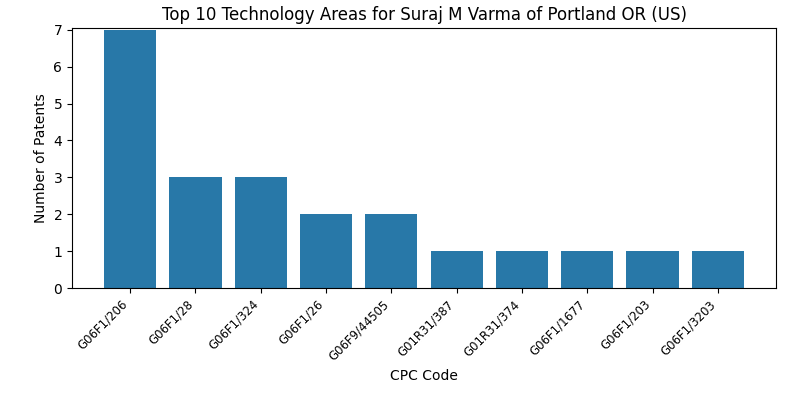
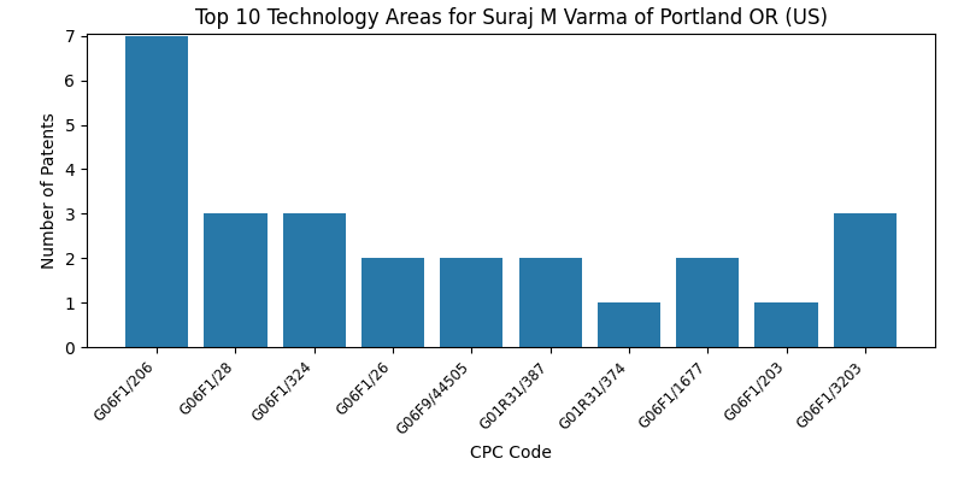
G01R31/387: 1 -> 2
G06F1/1677: 1 -> 2
G06F1/3203: 1 -> 3
